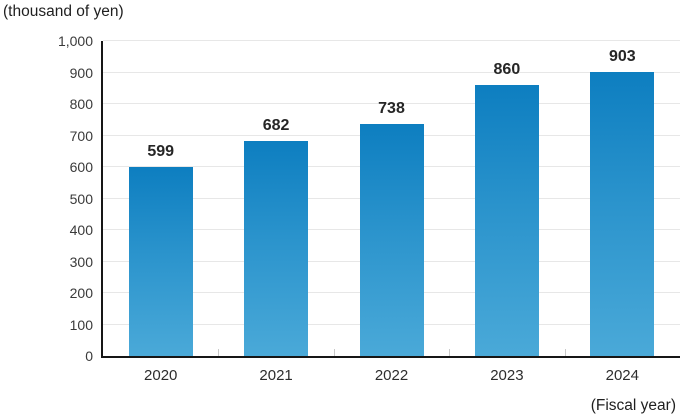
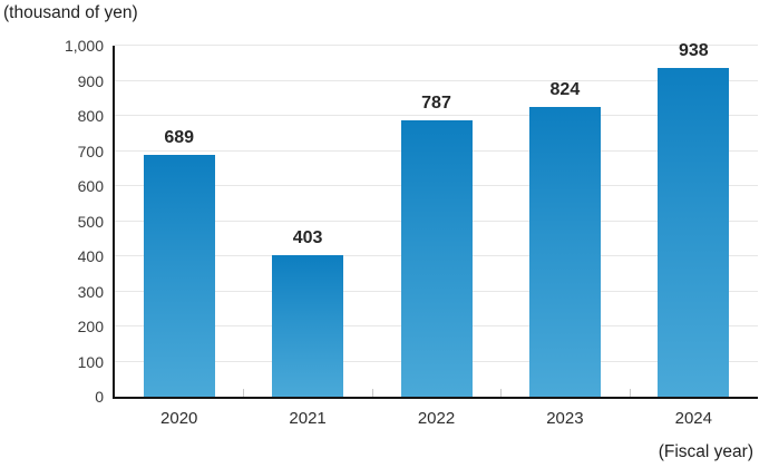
2020: 599 -> 689
2021: 682 -> 403
2022: 738 -> 787
2023: 860 -> 824
2024: 903 -> 938
